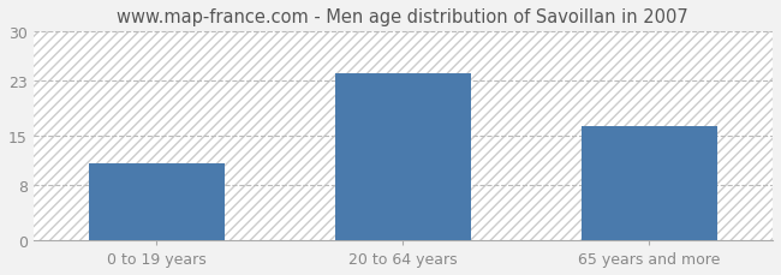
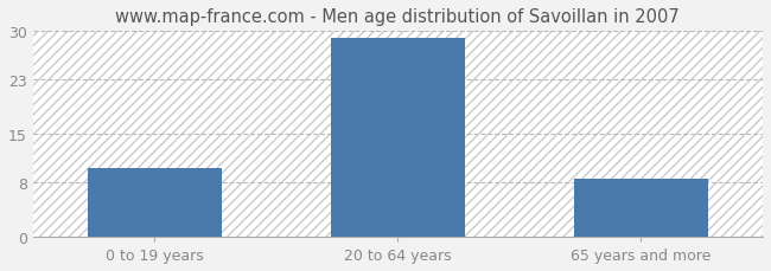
0 to 19 years: 11.0 -> 10.0
20 to 64 years: 24.0 -> 29.0
65 years and more: 16.4 -> 8.5
